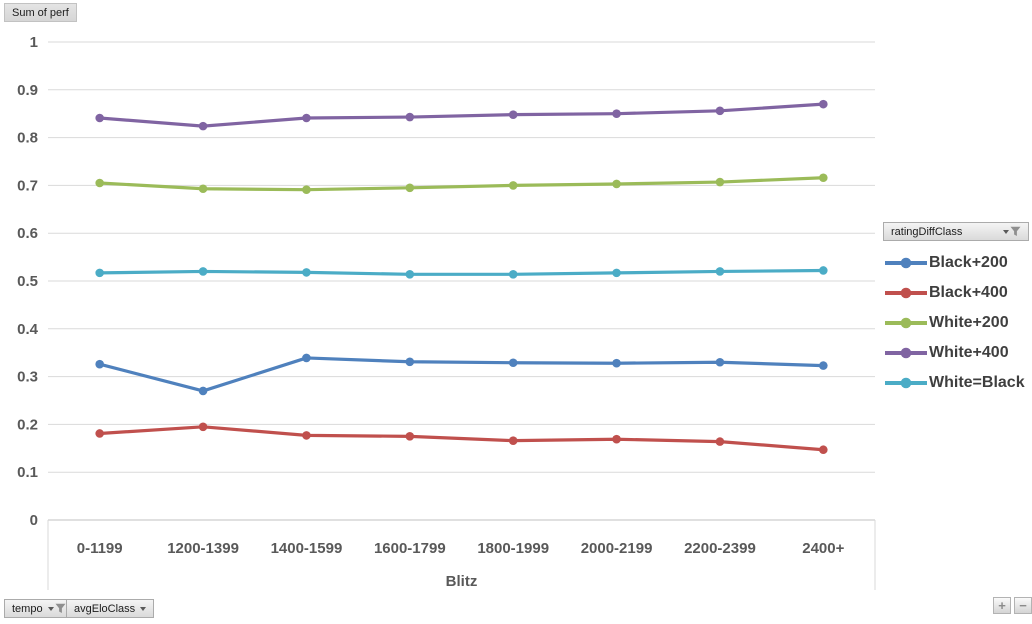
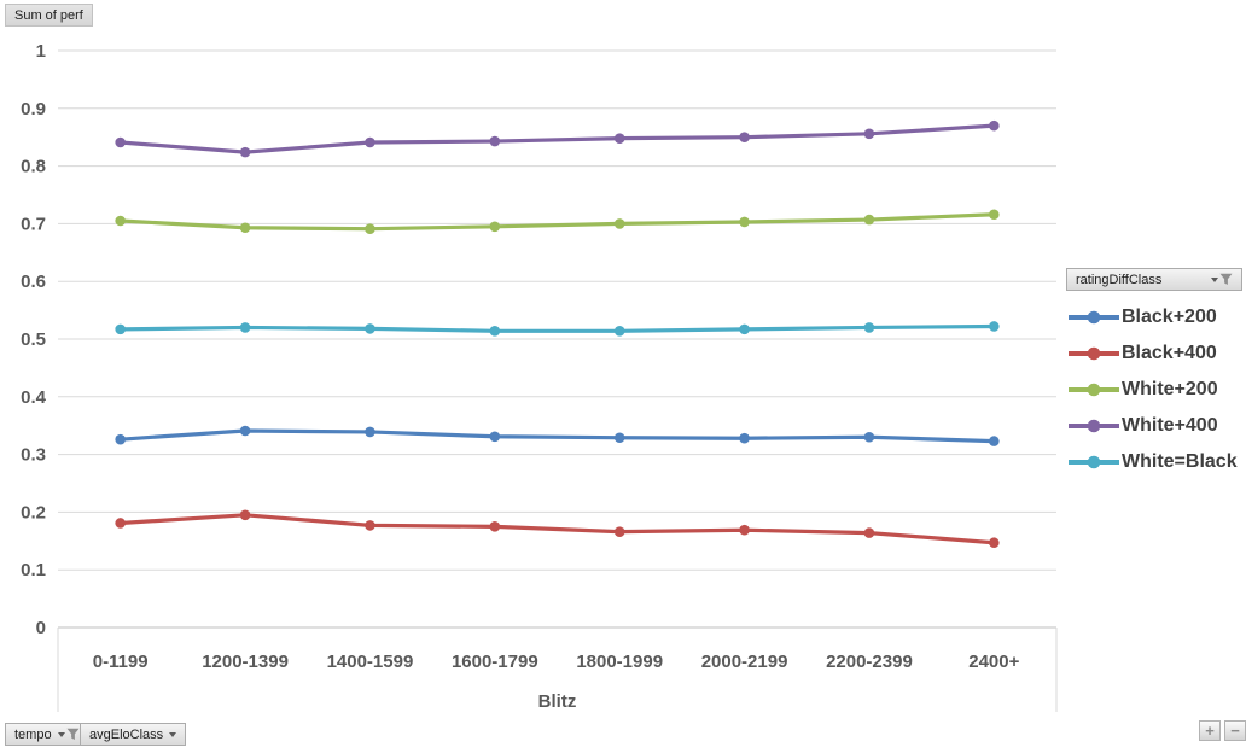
Black+200/1200-1399: 0.27 -> 0.34
